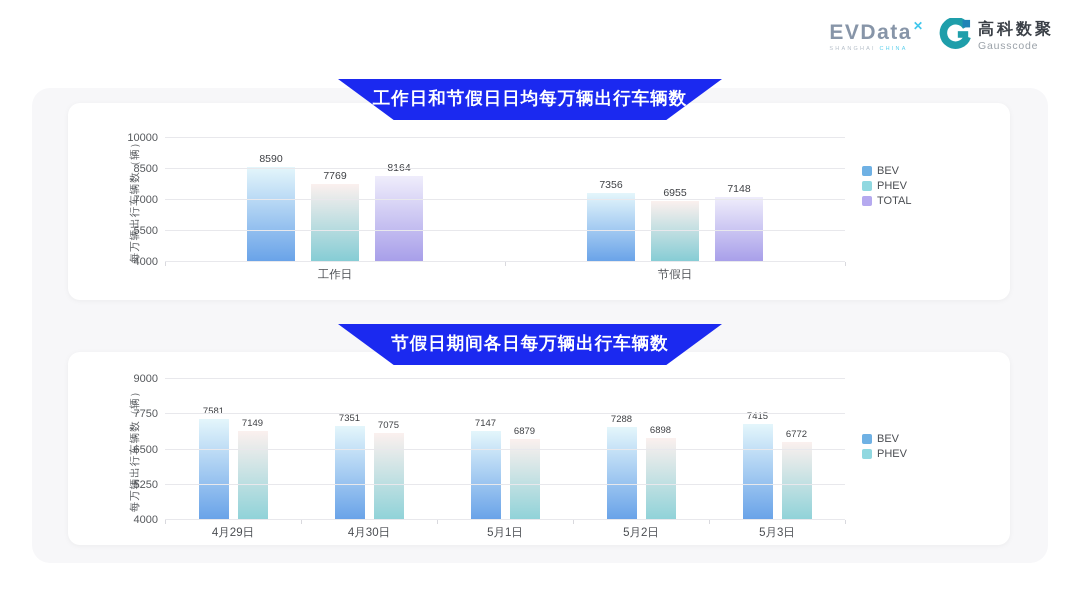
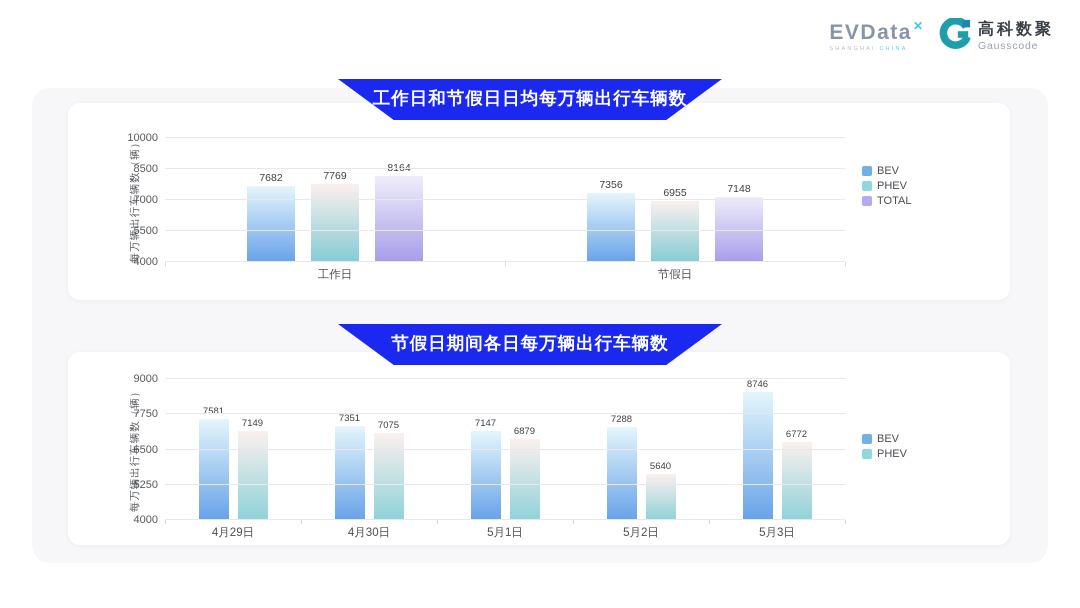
工作日和节假日日均每万辆出行车辆数/BEV/工作日: 8590 -> 7682
节假日期间各日每万辆出行车辆数/PHEV/5月2日: 6898 -> 5640
节假日期间各日每万辆出行车辆数/BEV/5月3日: 7415 -> 8746
